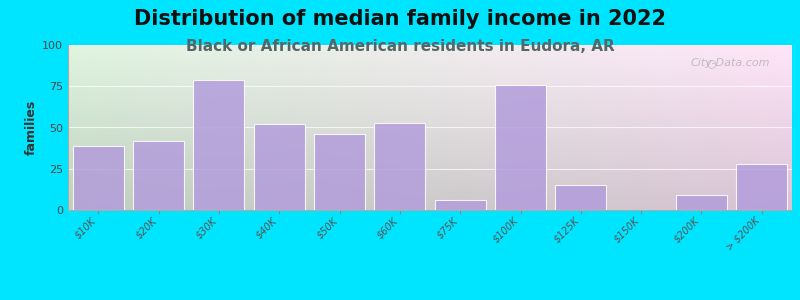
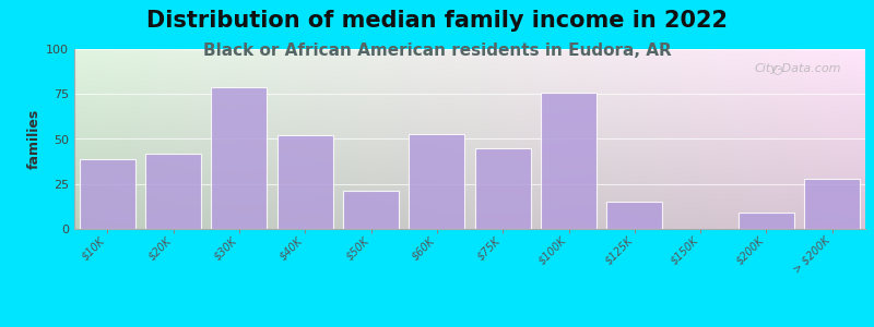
$50K: 46 -> 21
$75K: 6 -> 45
